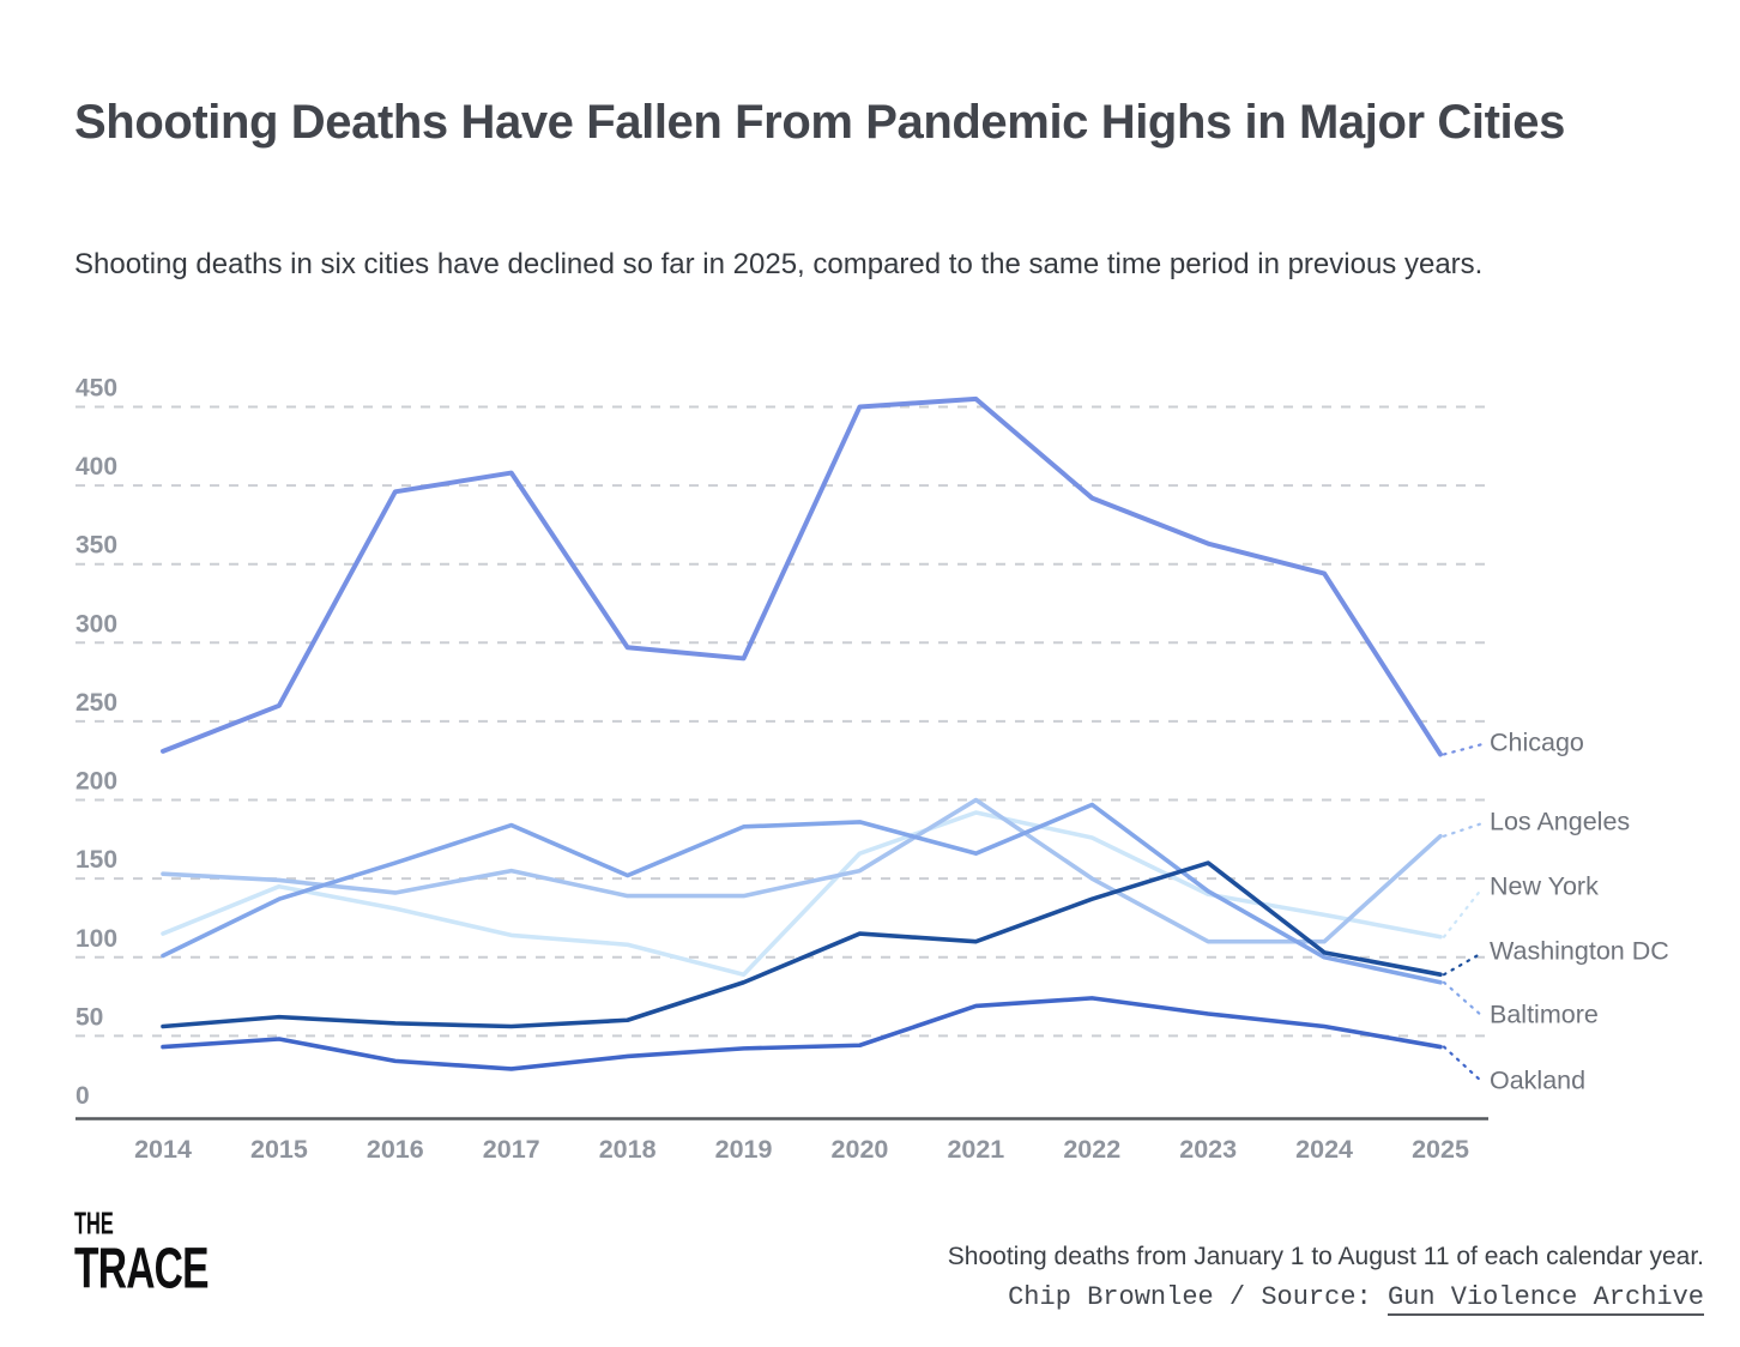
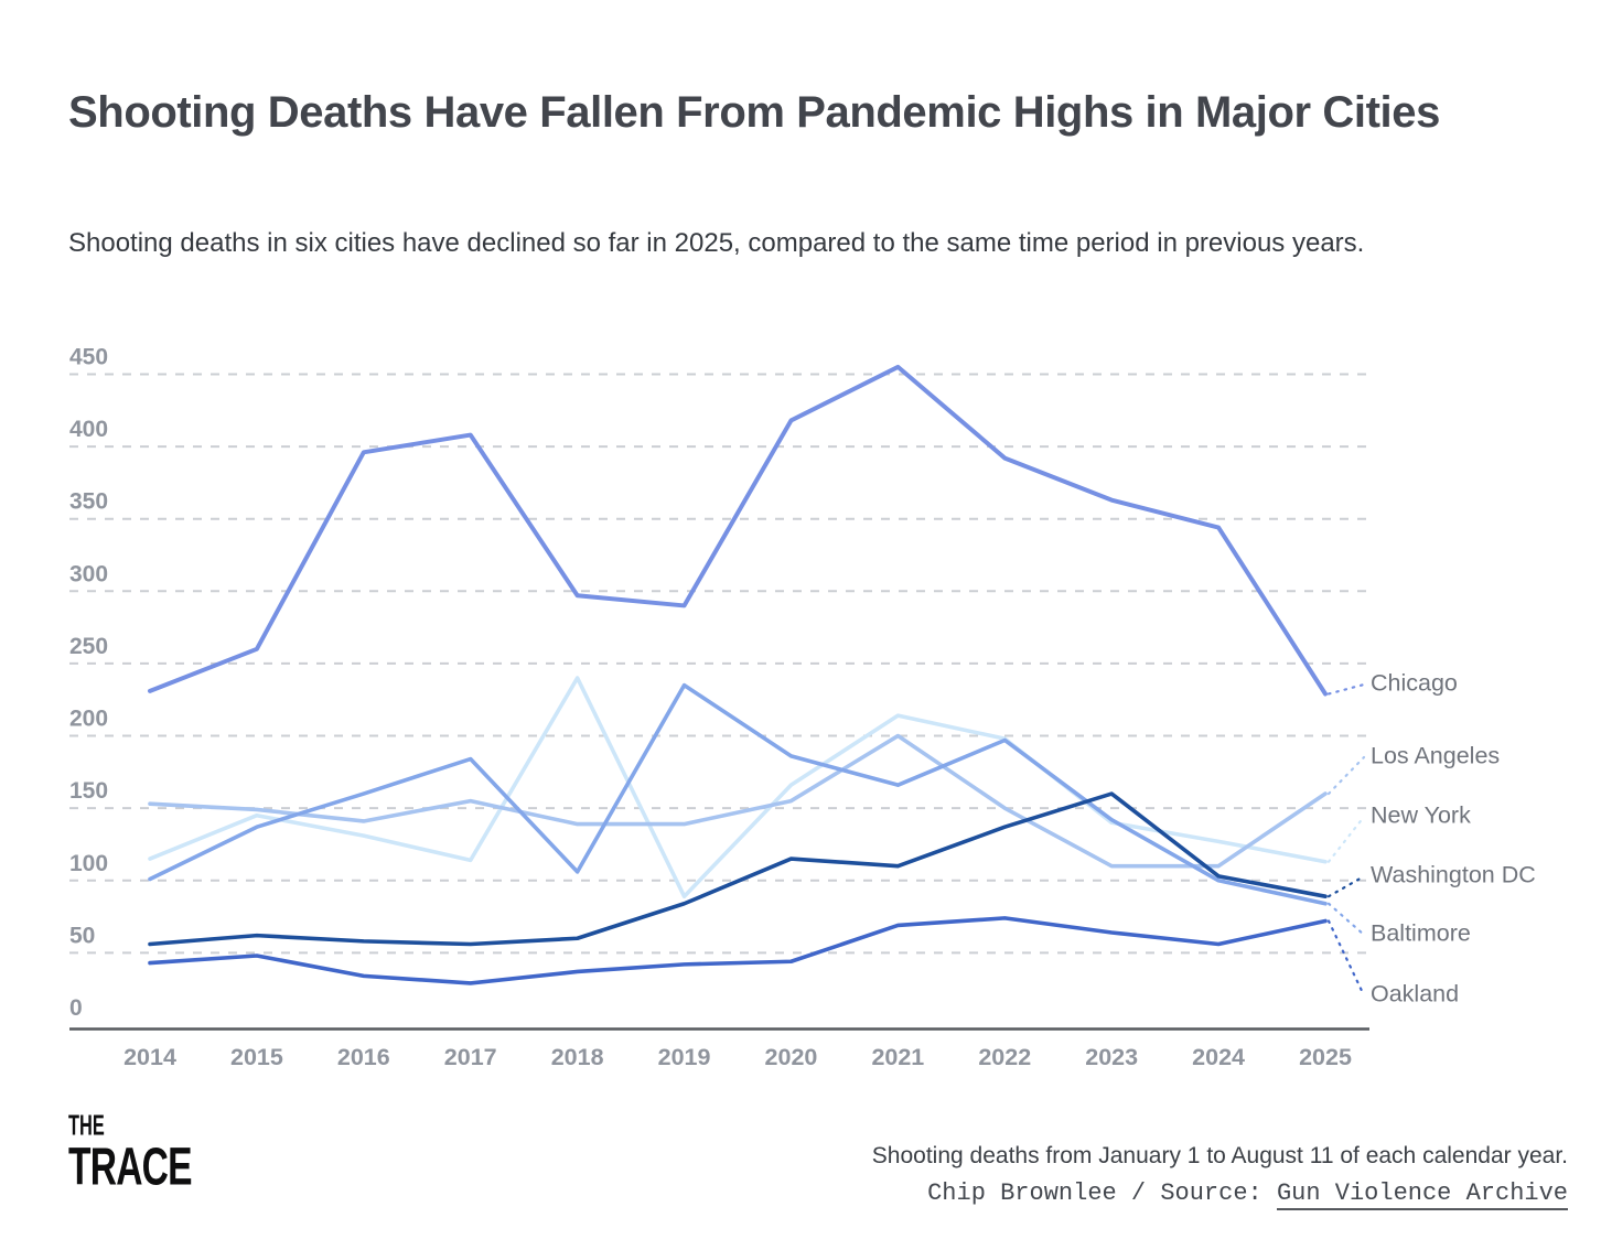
New York/2018: 108 -> 240
Baltimore/2018: 152 -> 106
Baltimore/2019: 183 -> 235
Chicago/2020: 450 -> 418
New York/2021: 192 -> 214
New York/2022: 176 -> 198
Los Angeles/2025: 177 -> 160
Oakland/2025: 43 -> 72
